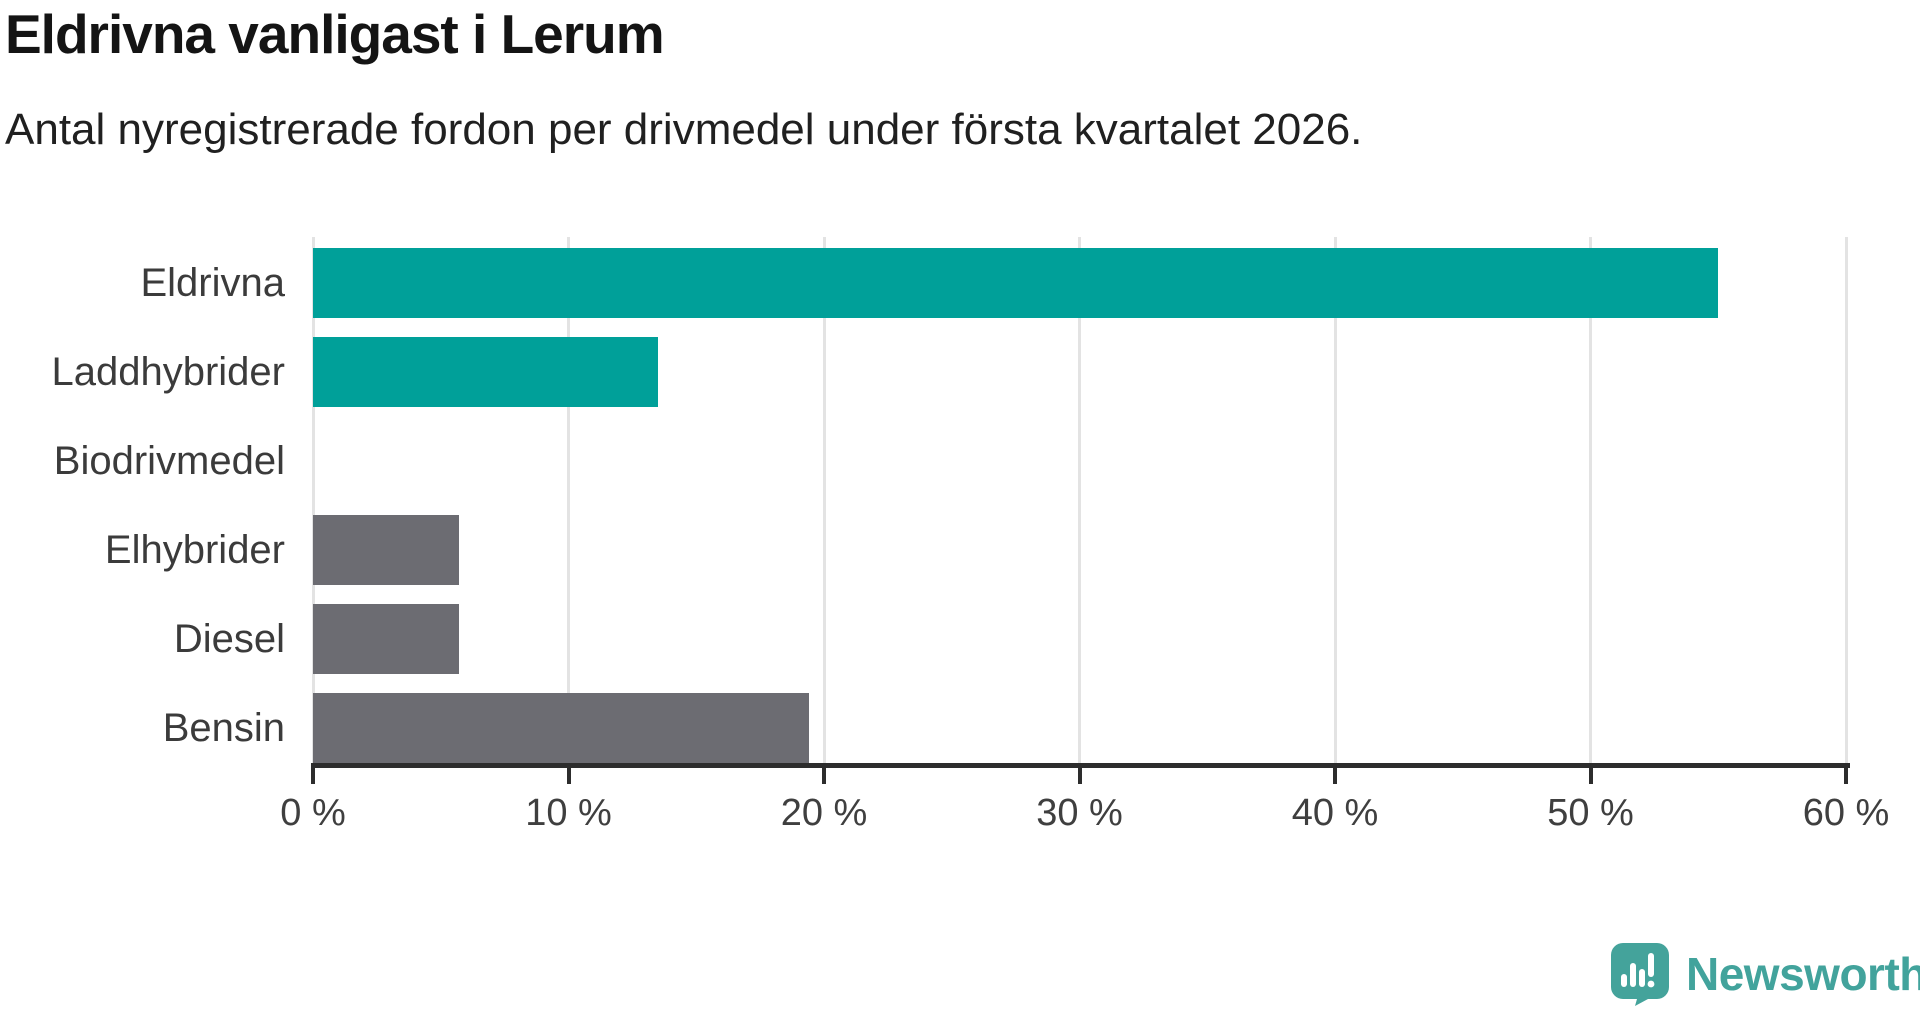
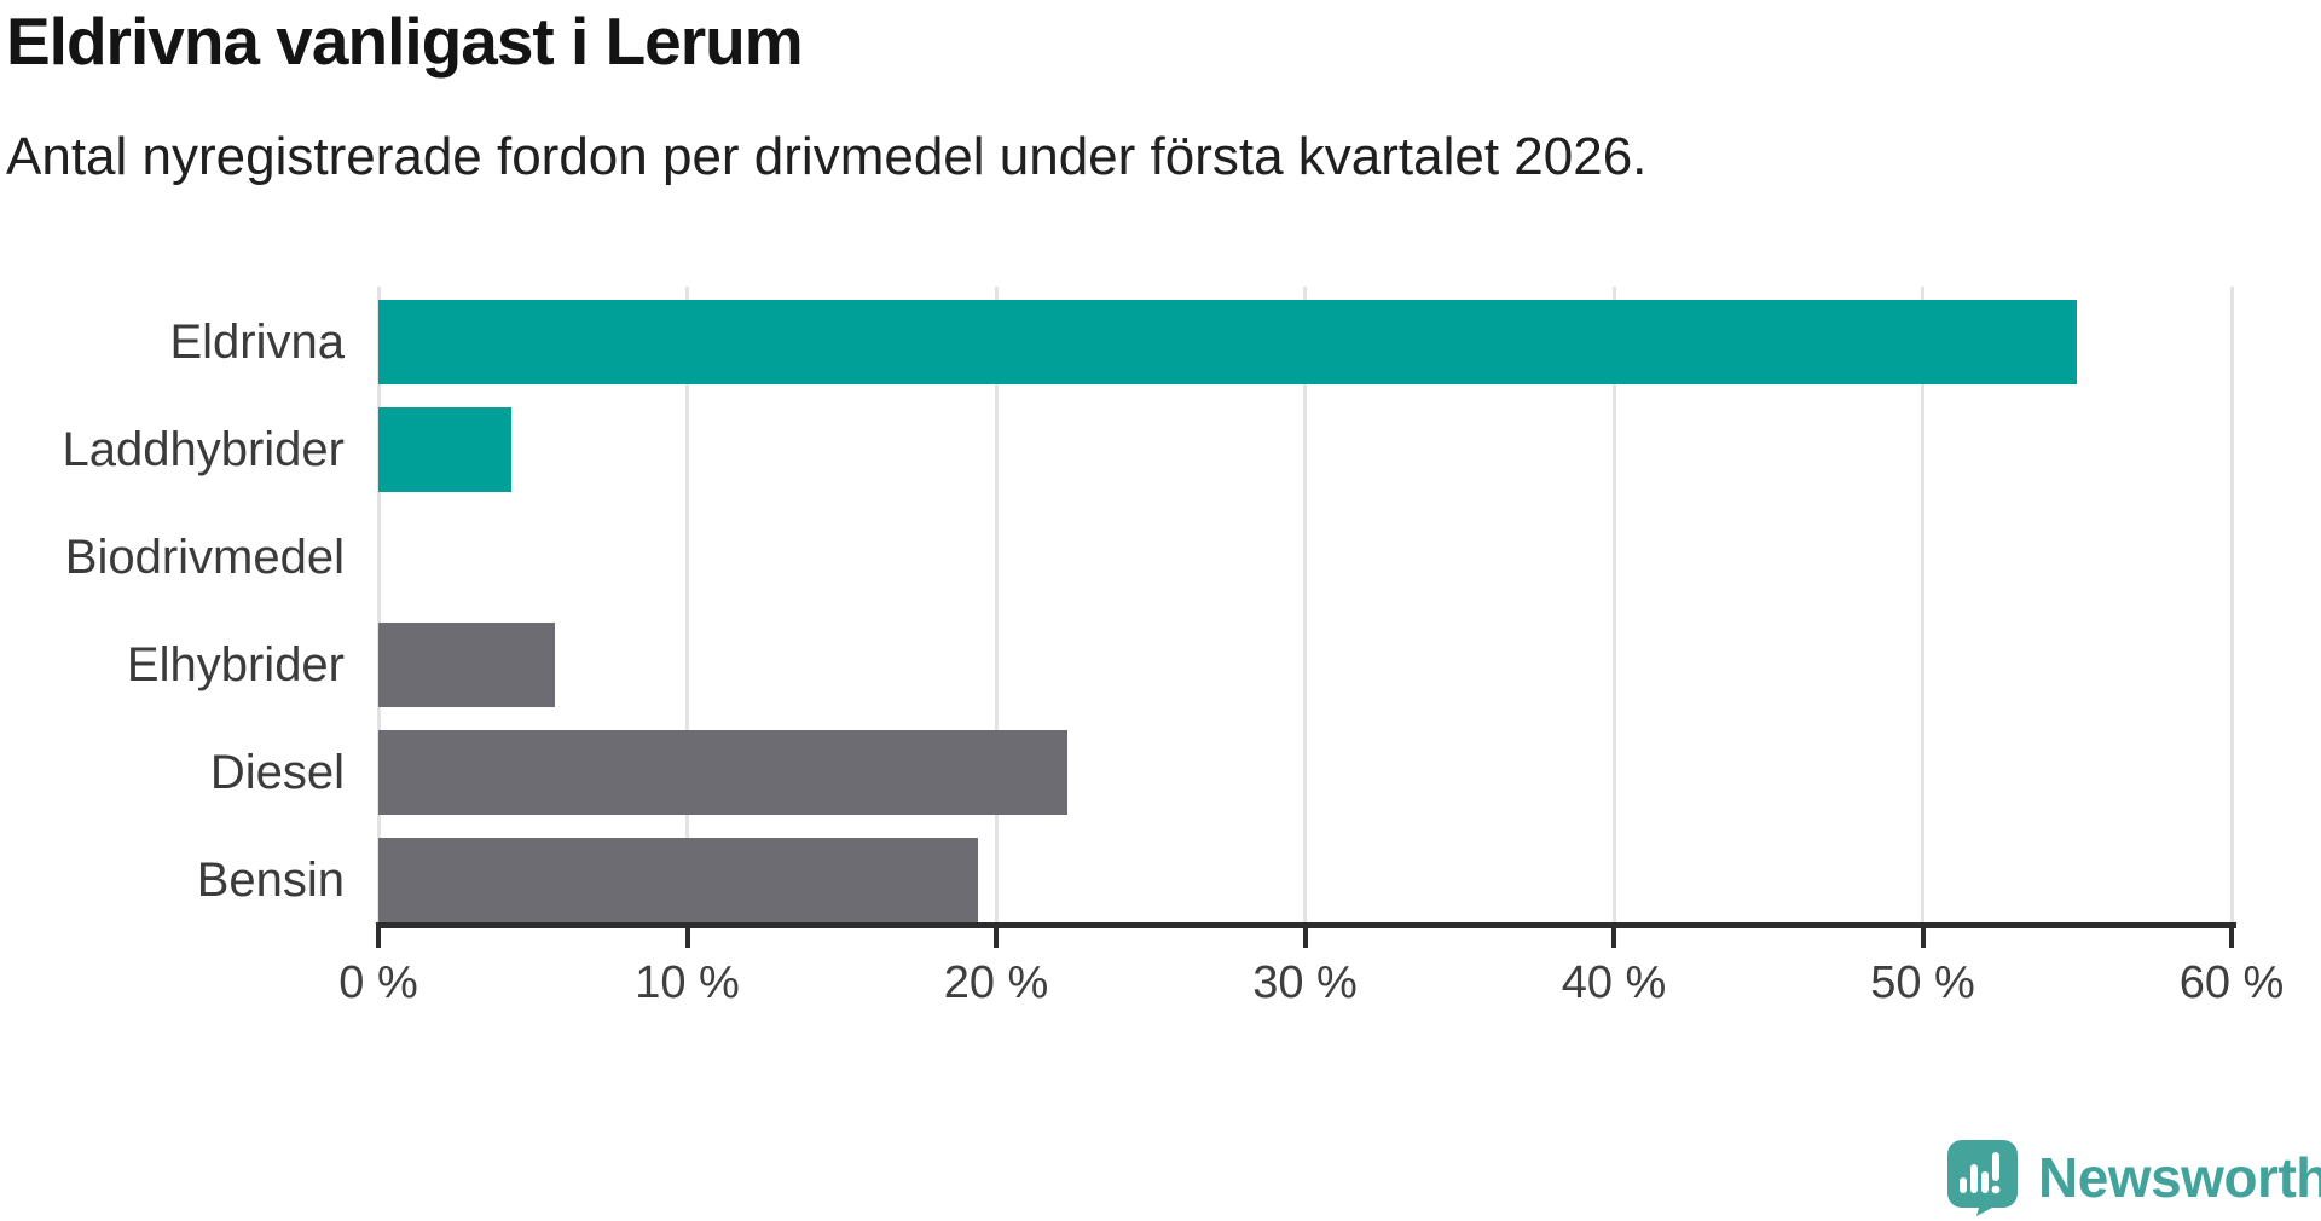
Laddhybrider: 13.5% -> 4.3%
Diesel: 5.7% -> 22.3%
